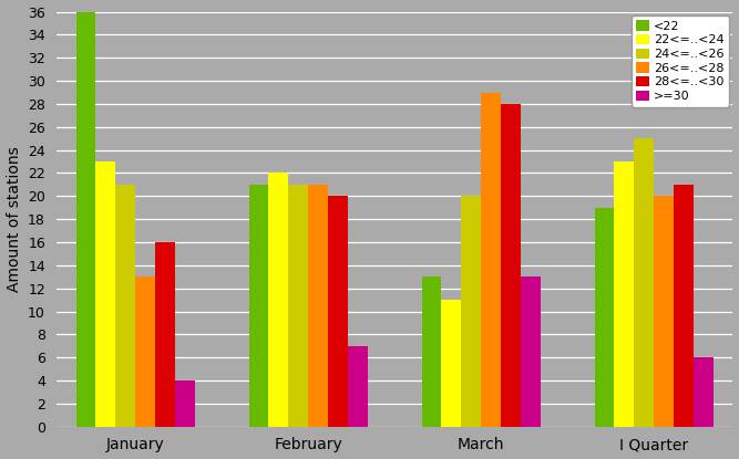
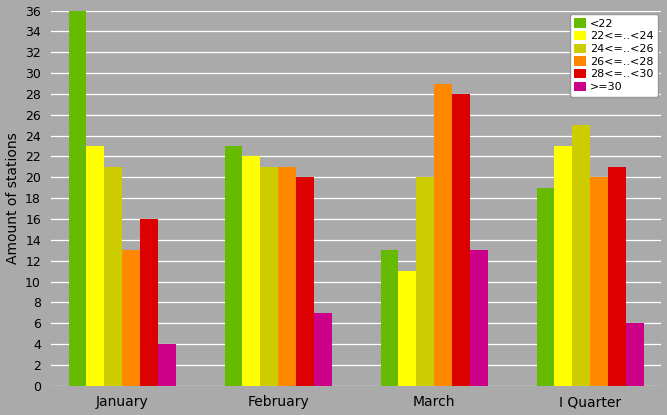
<22/February: 21 -> 23
